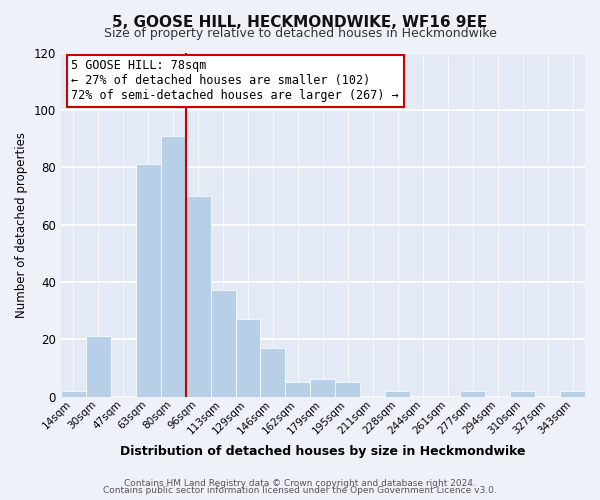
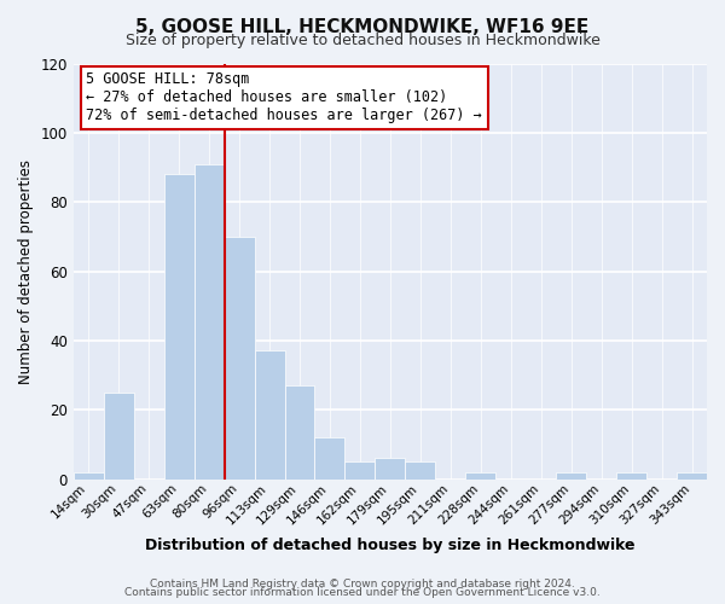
30sqm: 21 -> 25
63sqm: 81 -> 88
146sqm: 17 -> 12
